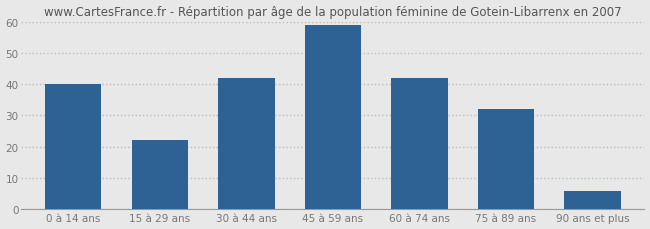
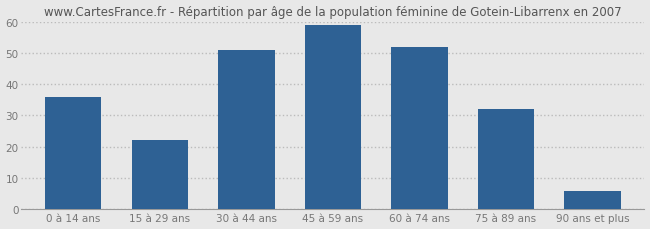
0 à 14 ans: 40 -> 36
30 à 44 ans: 42 -> 51
60 à 74 ans: 42 -> 52
